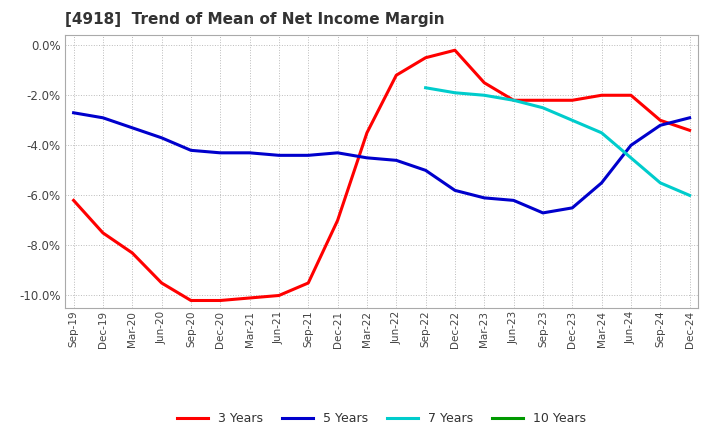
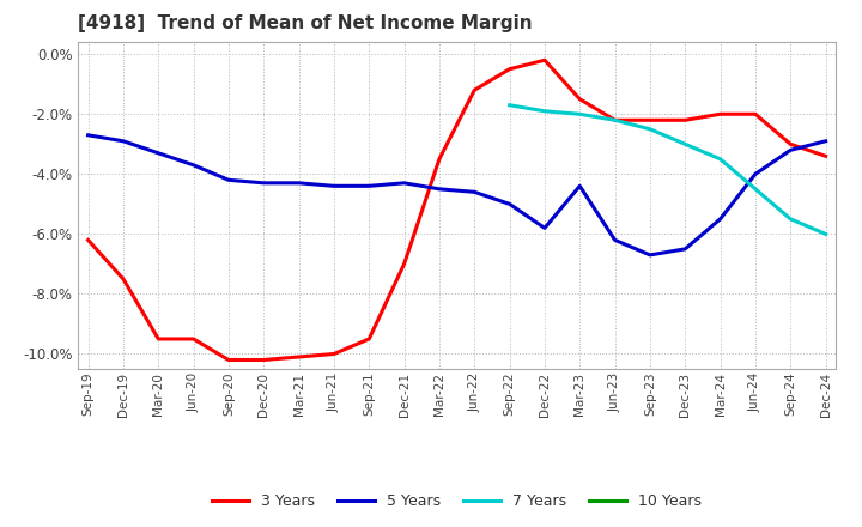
3 Years/Mar-20: -8.3% -> -9.5%
5 Years/Mar-23: -6.1% -> -4.4%
